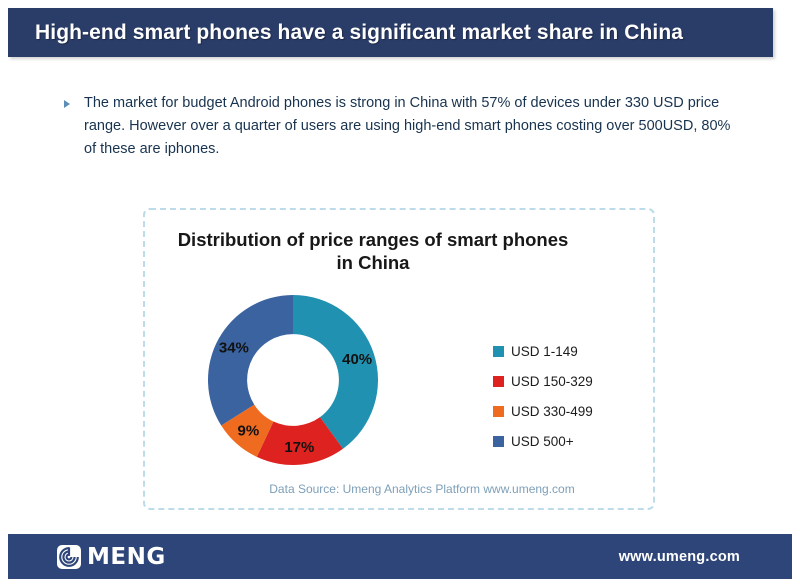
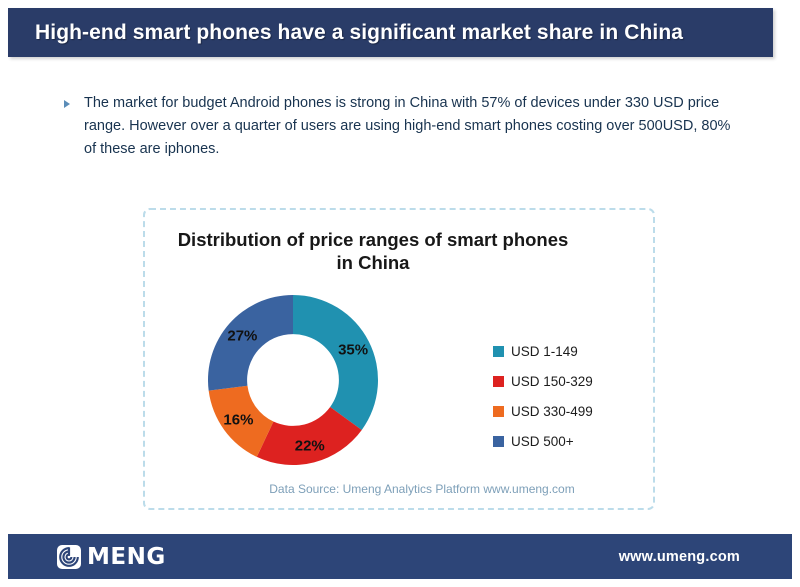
USD 1-149: 40% -> 35%
USD 150-329: 17% -> 22%
USD 330-499: 9% -> 16%
USD 500+: 34% -> 27%
